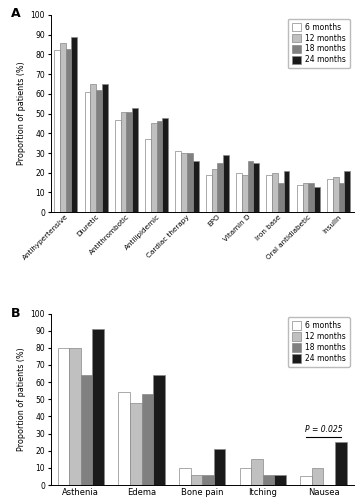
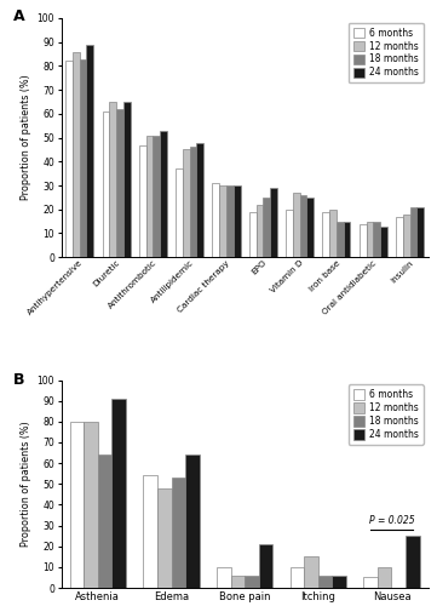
24 months/Cardiac therapy: 26 -> 30
12 months/Vitamin D: 19 -> 27
24 months/Iron base: 21 -> 15
18 months/Insulin: 15 -> 21
